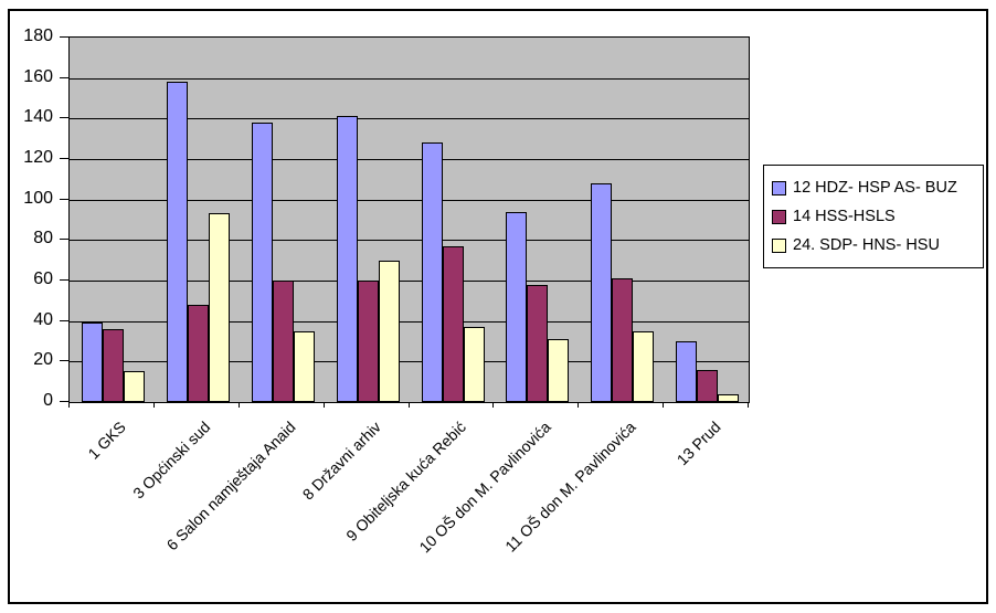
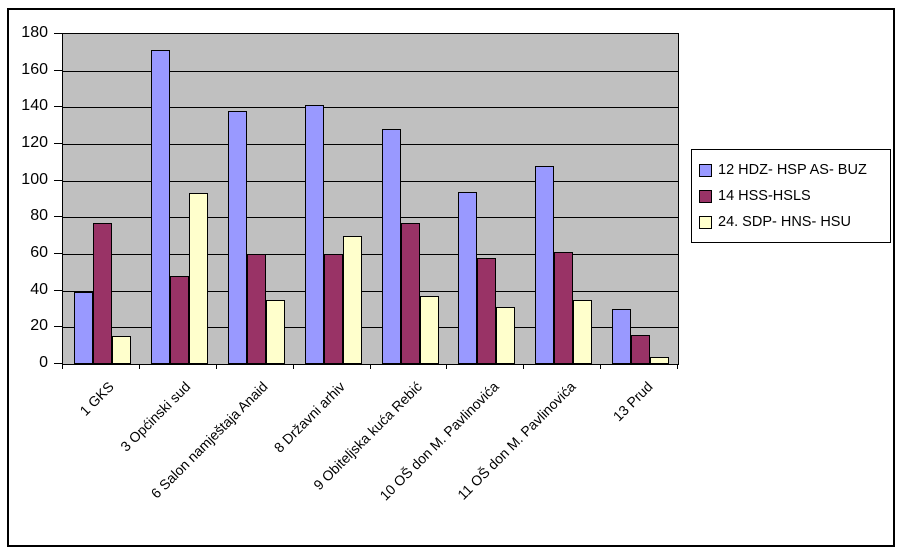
14 HSS-HSLS/1 GKS: 36 -> 77
12 HDZ- HSP AS- BUZ/3 Općinski sud: 158 -> 171
